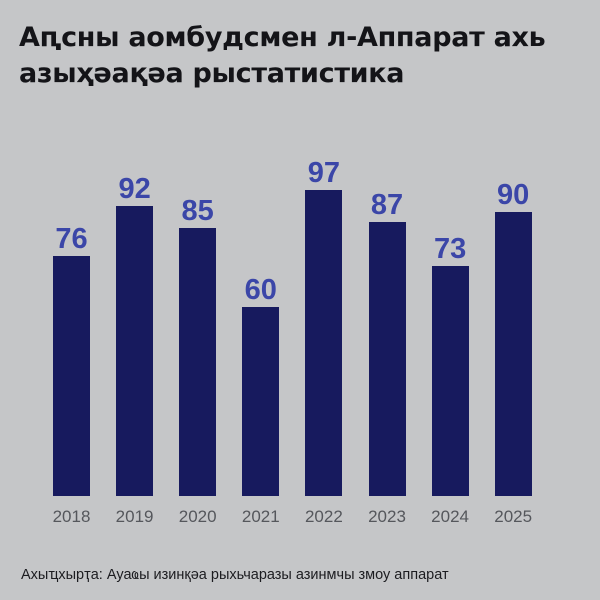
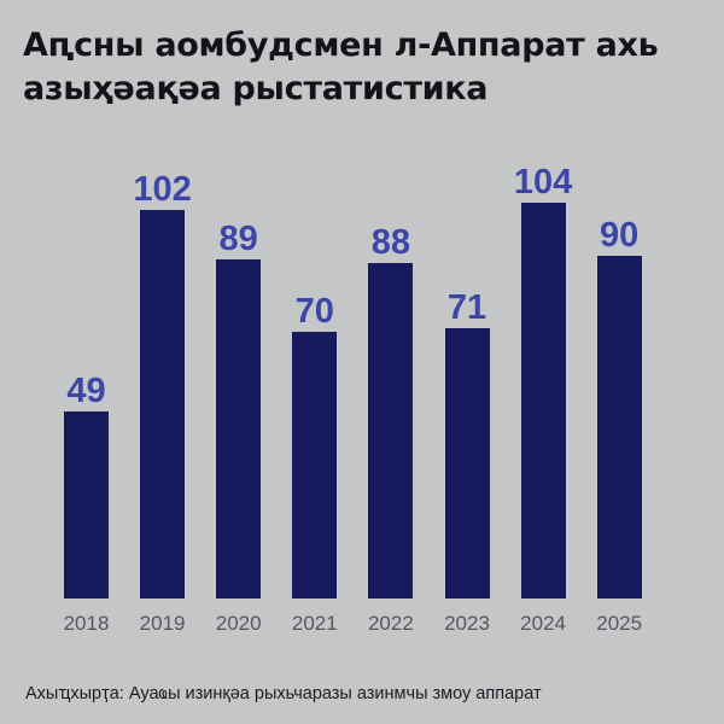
2018: 76 -> 49
2019: 92 -> 102
2020: 85 -> 89
2021: 60 -> 70
2022: 97 -> 88
2023: 87 -> 71
2024: 73 -> 104
